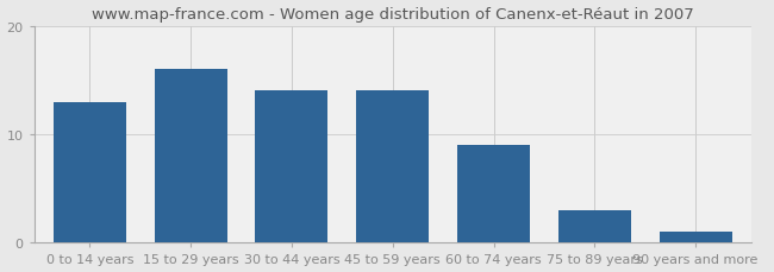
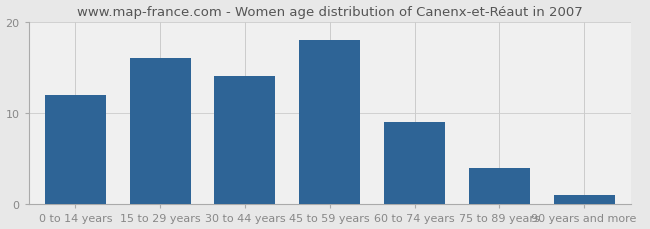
0 to 14 years: 13 -> 12
45 to 59 years: 14 -> 18
75 to 89 years: 3 -> 4
